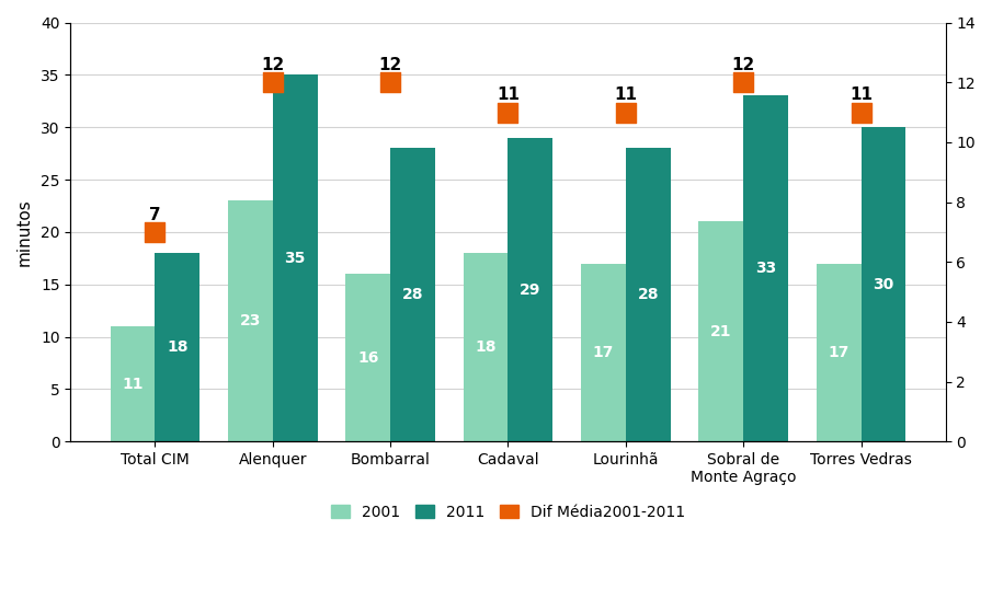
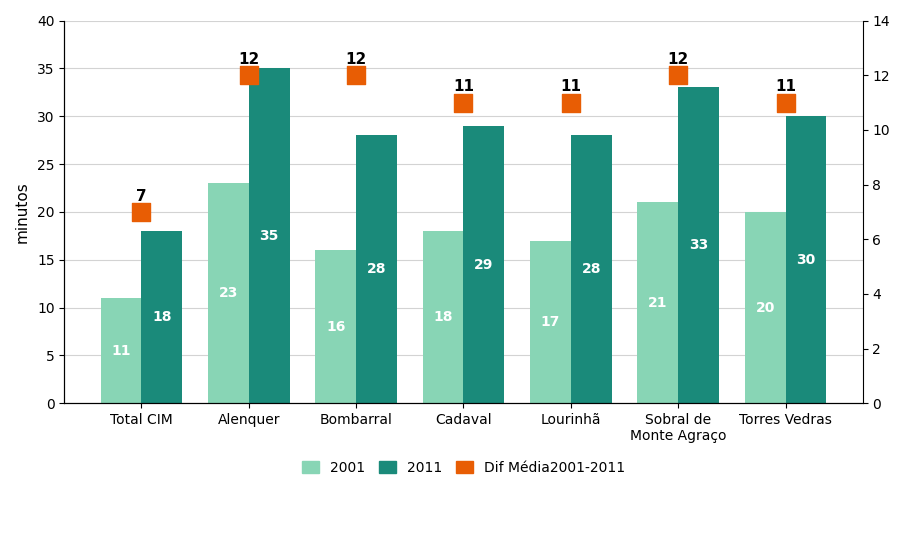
2001/Torres Vedras: 17 -> 20
